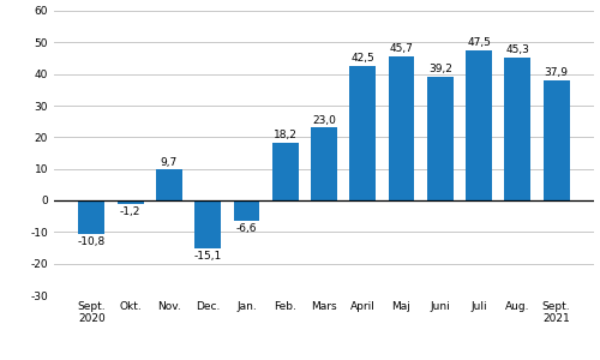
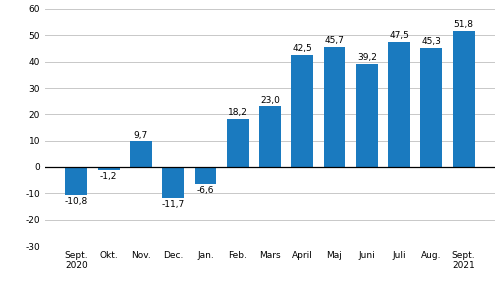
Dec.: -15,1 -> -11,7
Sept. 2021: 37,9 -> 51,8
